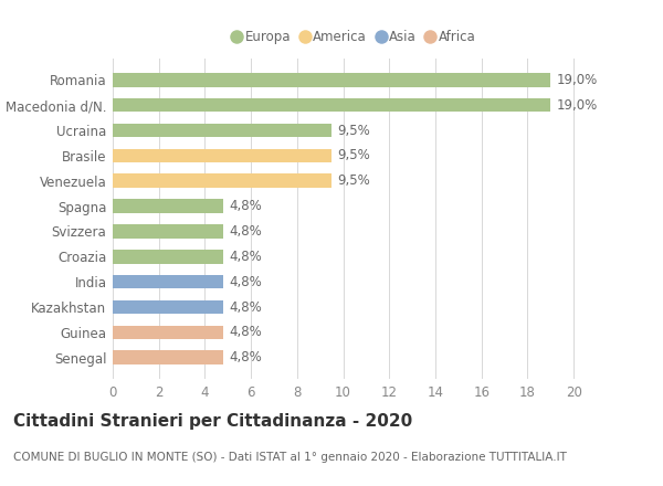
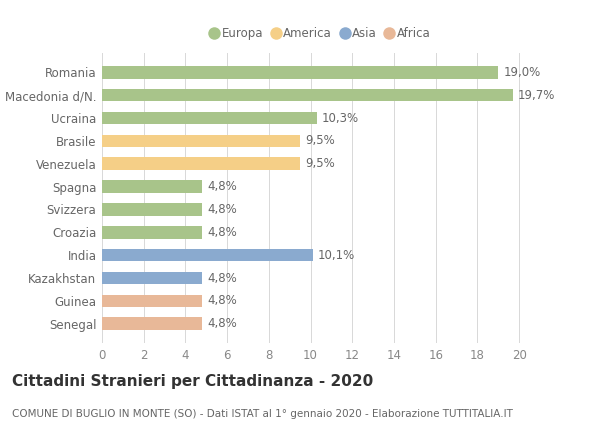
Macedonia d/N.: 19,0% -> 19,7%
Ucraina: 9,5% -> 10,3%
India: 4,8% -> 10,1%
